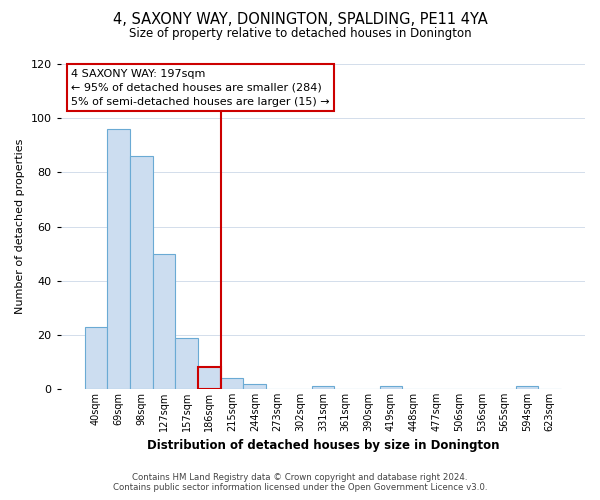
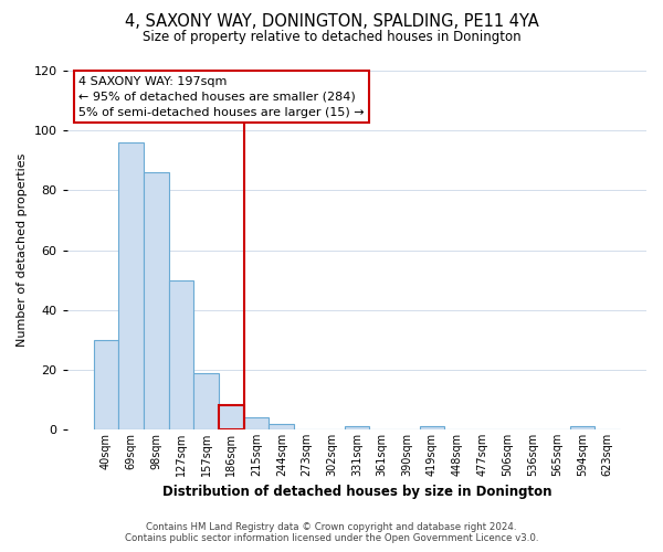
40sqm: 23 -> 30
